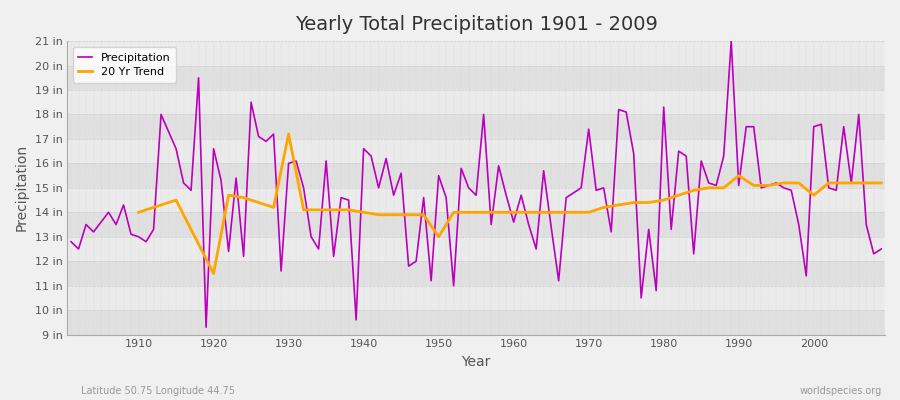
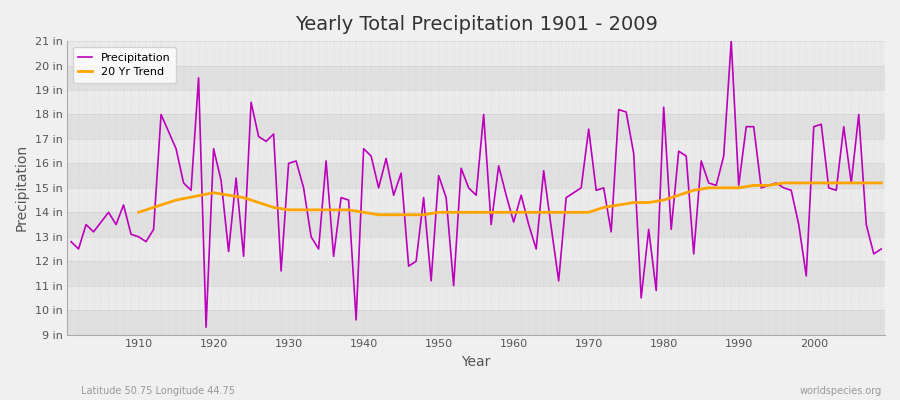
20 Yr Trend/1920: 11.5 in -> 14.8 in
20 Yr Trend/1930: 17.2 in -> 14.1 in
20 Yr Trend/1950: 13.0 in -> 14.0 in
20 Yr Trend/1990: 15.5 in -> 15.0 in
20 Yr Trend/2000: 14.7 in -> 15.2 in
